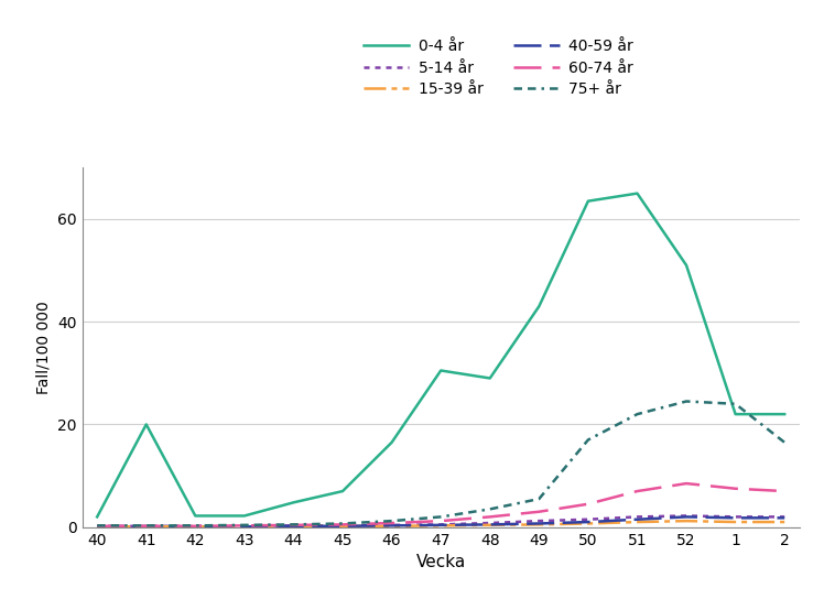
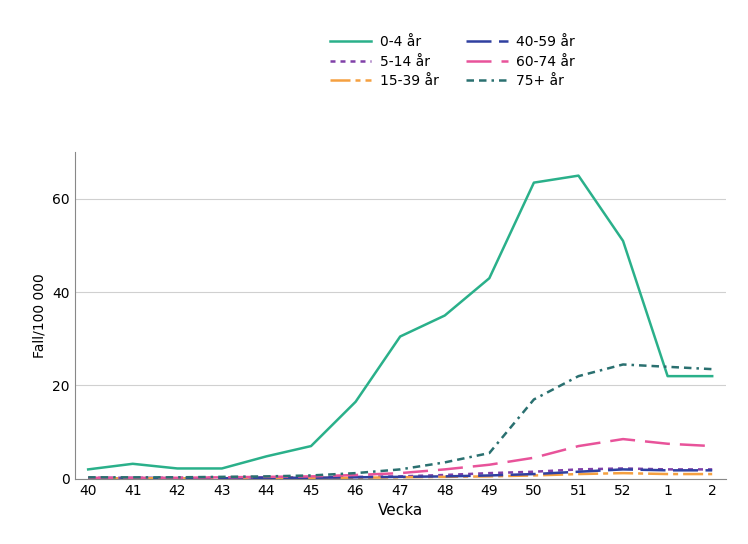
0-4 år/41: 20.0 -> 3.2
0-4 år/48: 29.0 -> 35.0
75+ år/2: 16.5 -> 23.5
